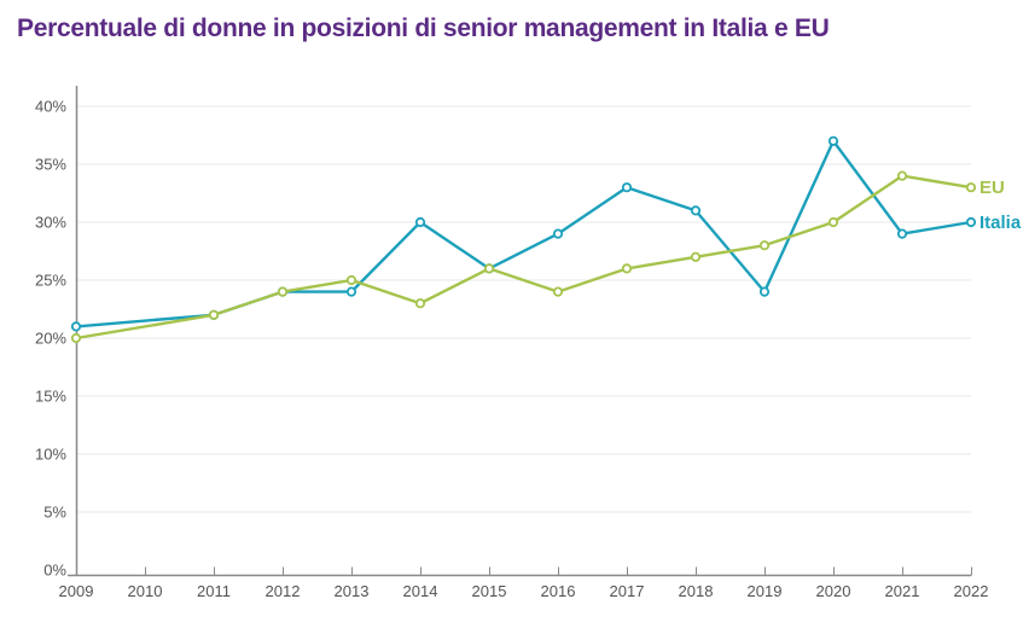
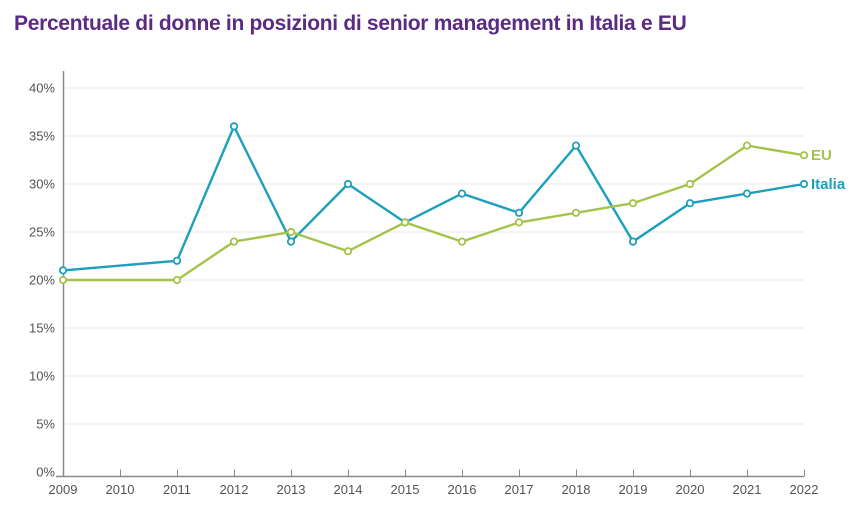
EU/2011: 22% -> 20%
Italia/2012: 24% -> 36%
Italia/2017: 33% -> 27%
Italia/2018: 31% -> 34%
Italia/2020: 37% -> 28%
